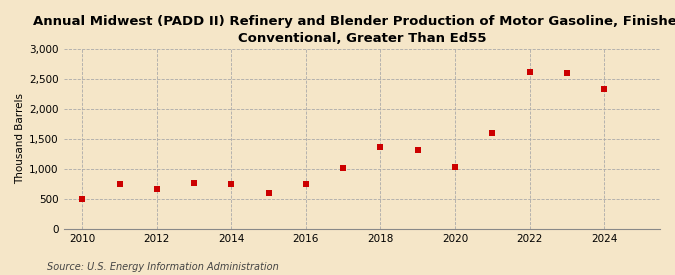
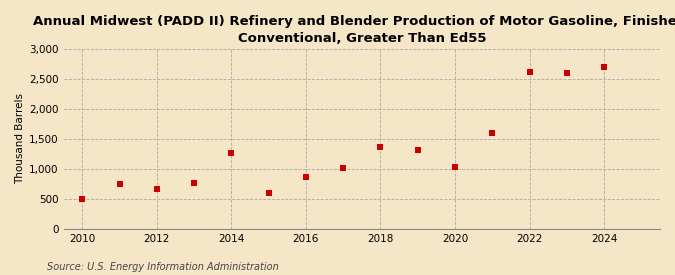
2014: 750 -> 1,260
2016: 750 -> 860
2024: 2,330 -> 2,700
